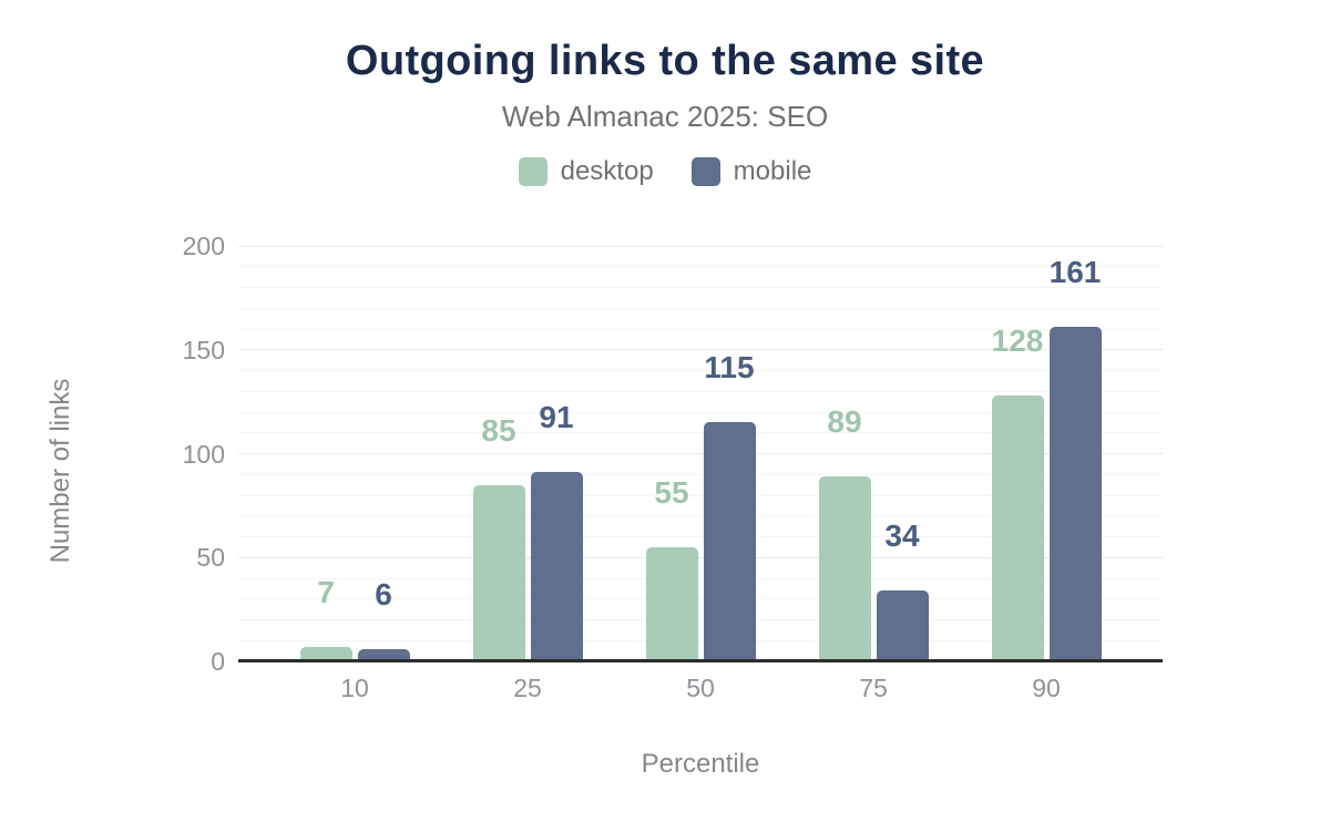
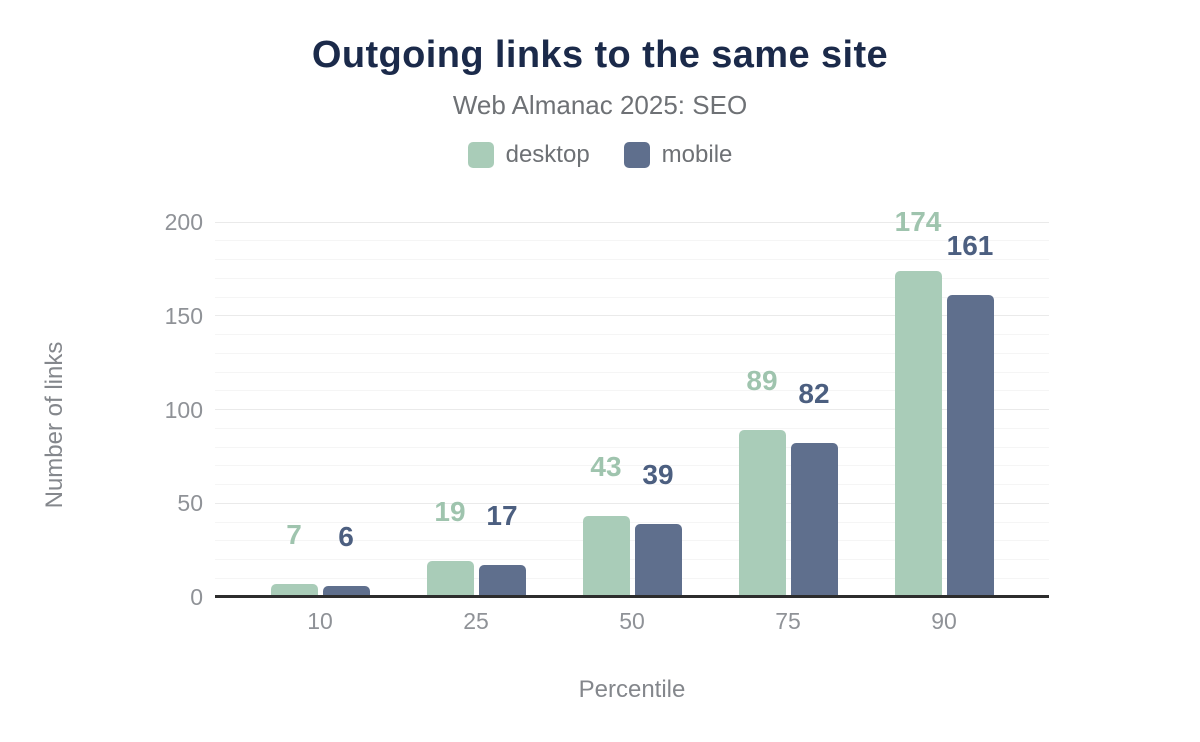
desktop/25: 85 -> 19
mobile/25: 91 -> 17
desktop/50: 55 -> 43
mobile/50: 115 -> 39
mobile/75: 34 -> 82
desktop/90: 128 -> 174
